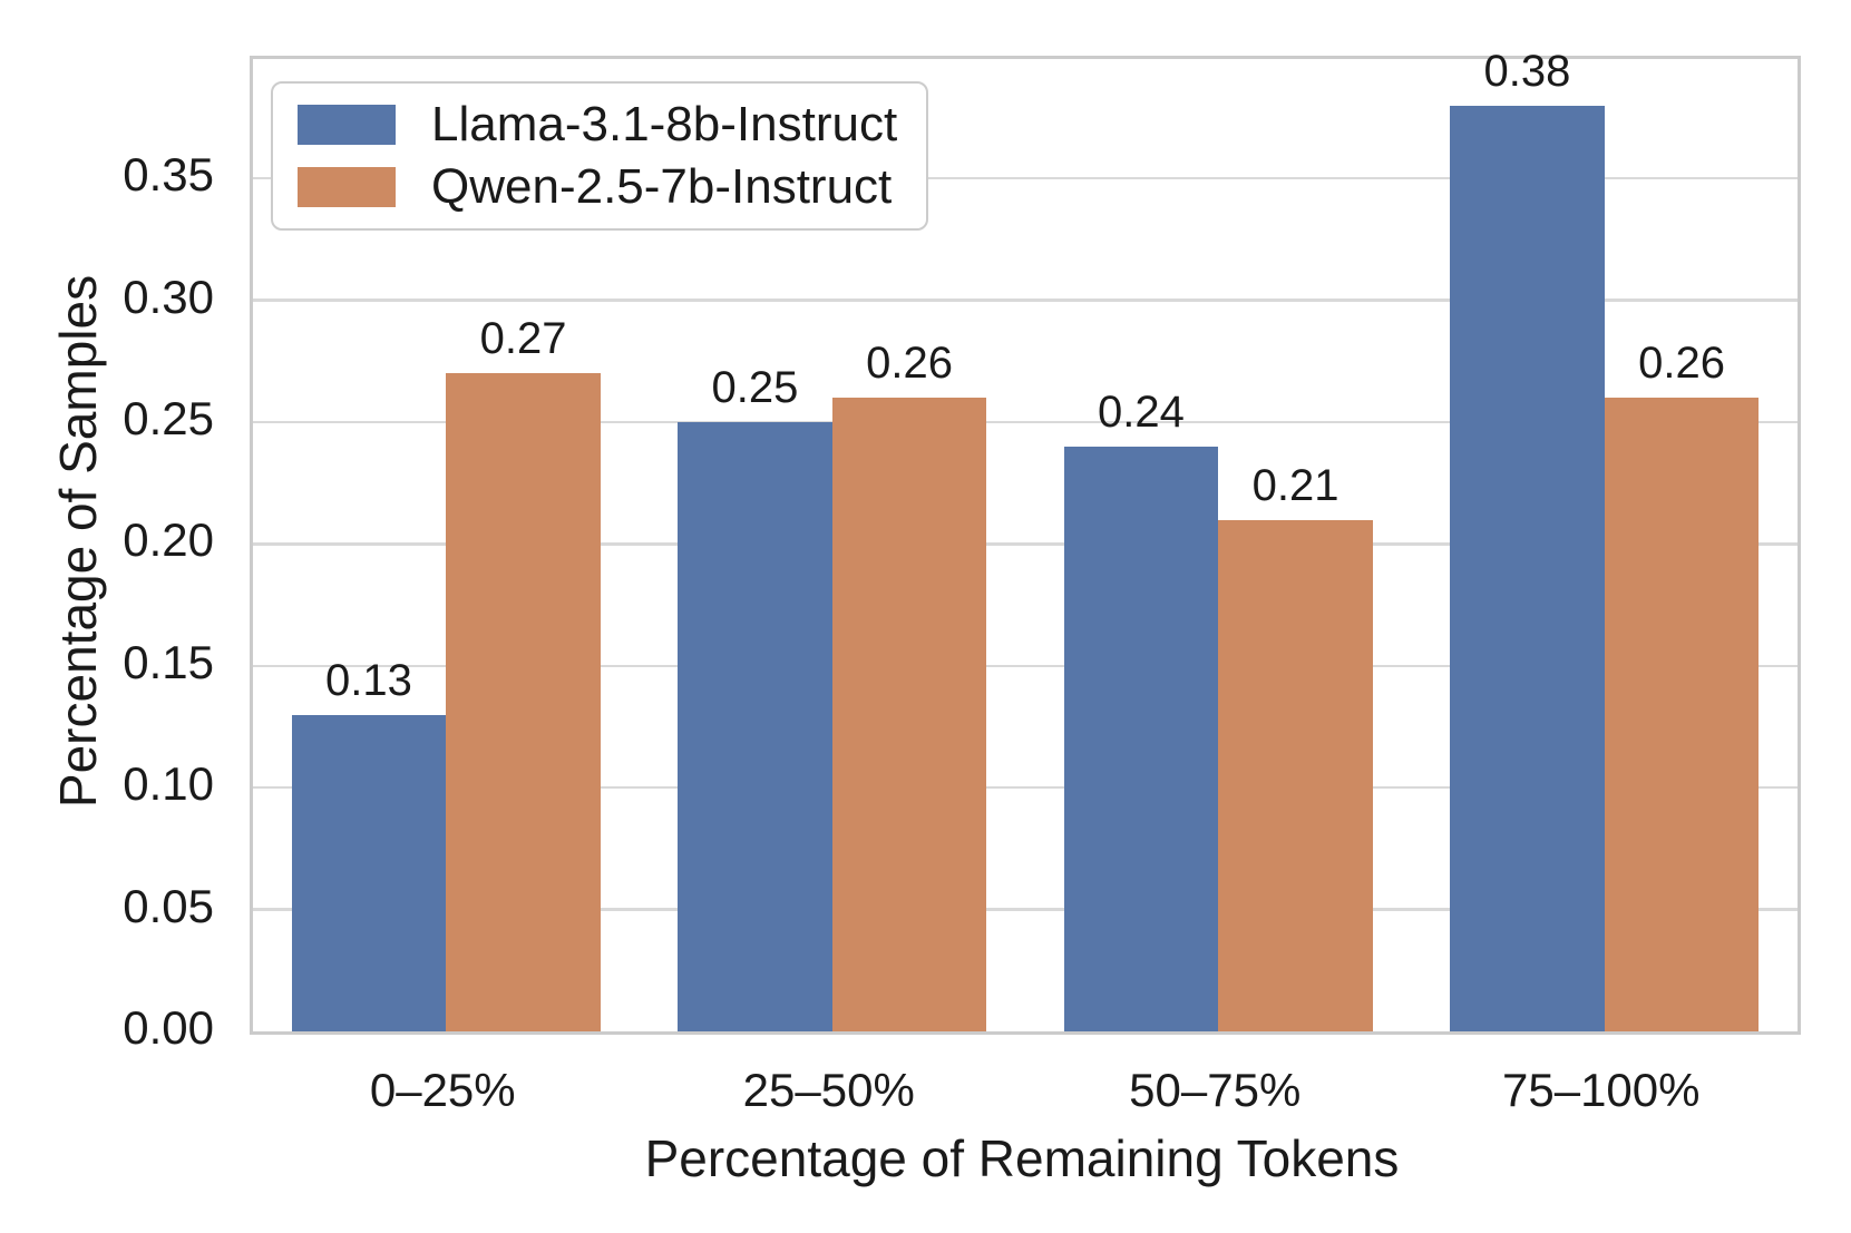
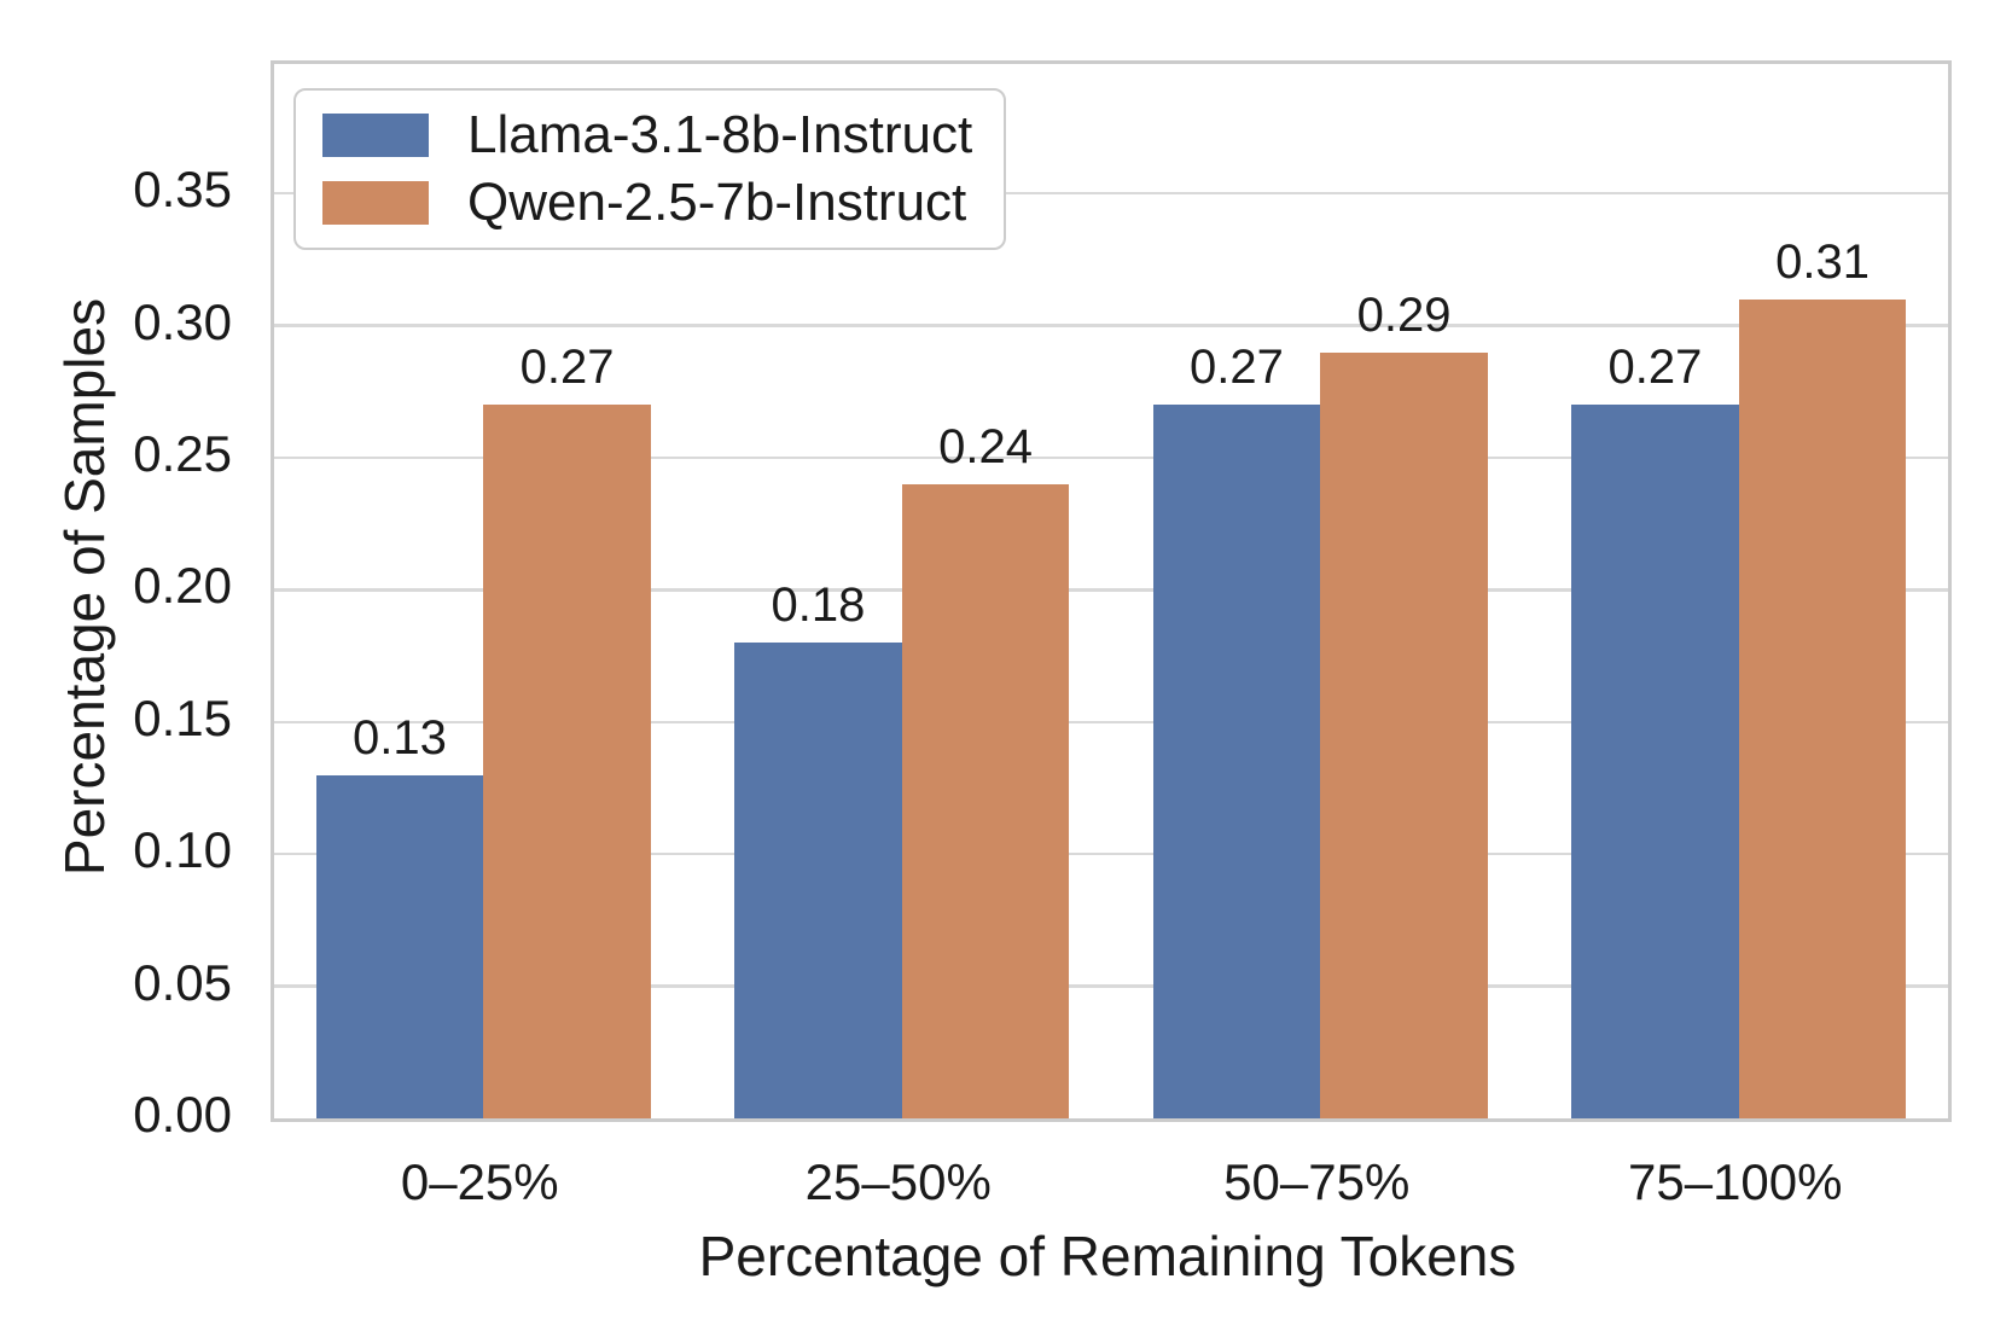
Llama-3.1-8b-Instruct/25–50%: 0.25 -> 0.18
Qwen-2.5-7b-Instruct/25–50%: 0.26 -> 0.24
Llama-3.1-8b-Instruct/50–75%: 0.24 -> 0.27
Qwen-2.5-7b-Instruct/50–75%: 0.21 -> 0.29
Llama-3.1-8b-Instruct/75–100%: 0.38 -> 0.27
Qwen-2.5-7b-Instruct/75–100%: 0.26 -> 0.31
